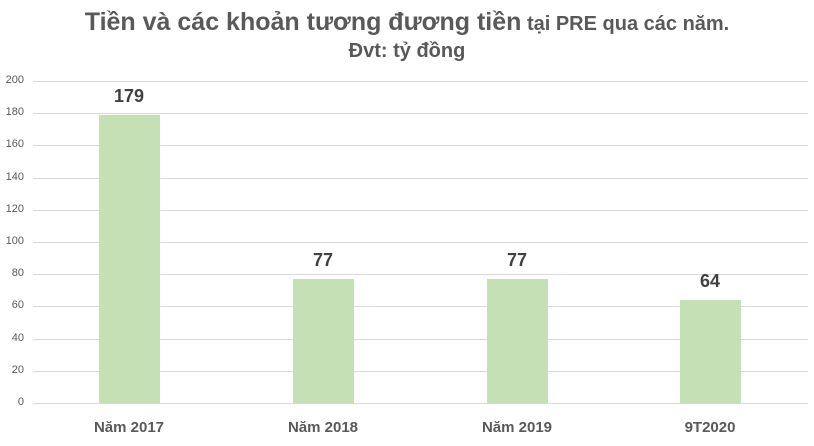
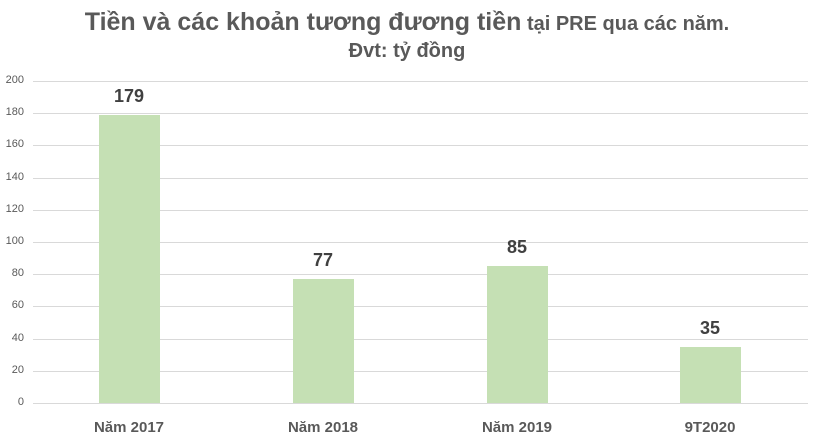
Năm 2019: 77 -> 85
9T2020: 64 -> 35
